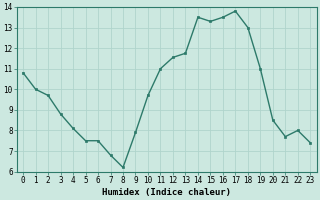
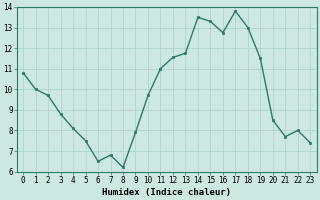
6: 7.50 -> 6.50
16: 13.50 -> 12.75
19: 11.00 -> 11.50
